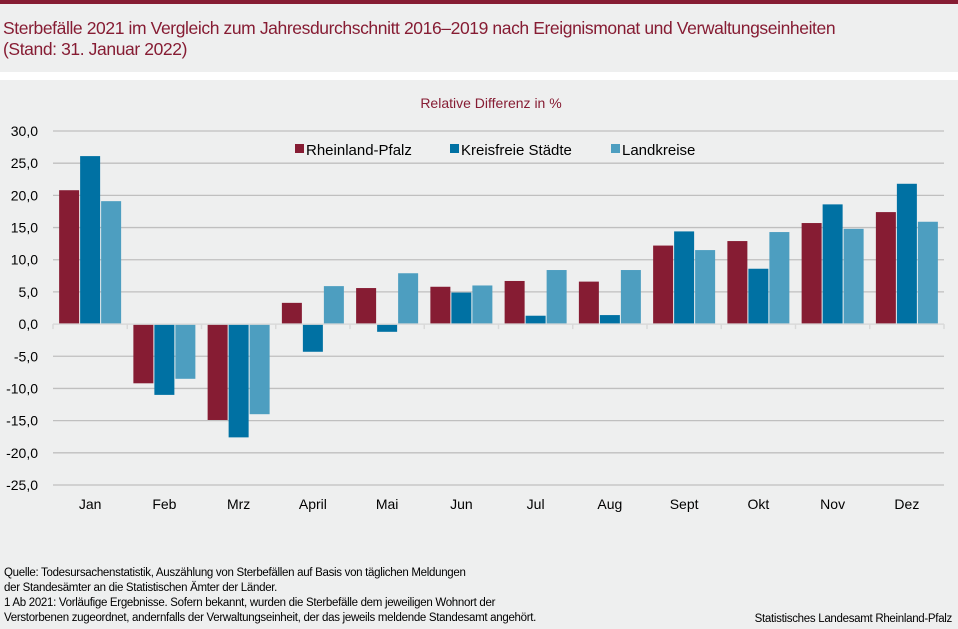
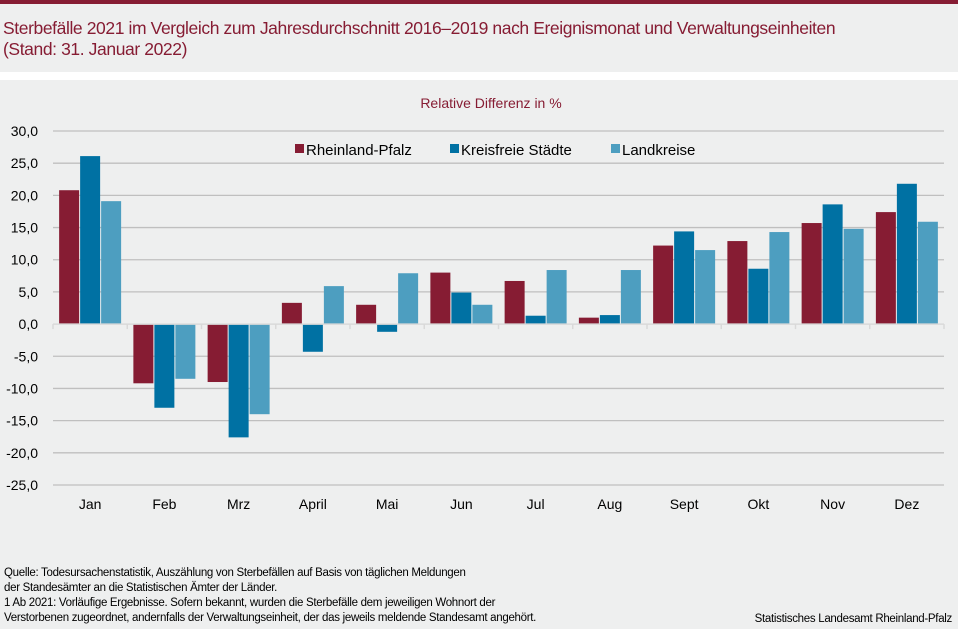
Kreisfreie Städte/Feb: -11 -> -13
Rheinland-Pfalz/Mrz: -15 -> -9
Rheinland-Pfalz/Mai: 6 -> 3
Rheinland-Pfalz/Jun: 6 -> 8
Landkreise/Jun: 6 -> 3
Rheinland-Pfalz/Aug: 7 -> 1
